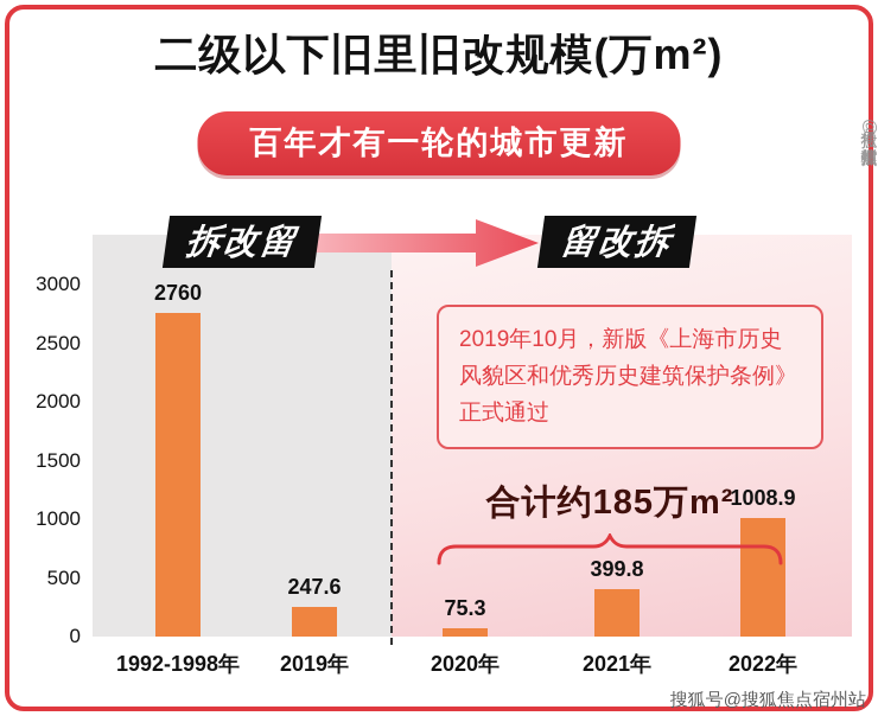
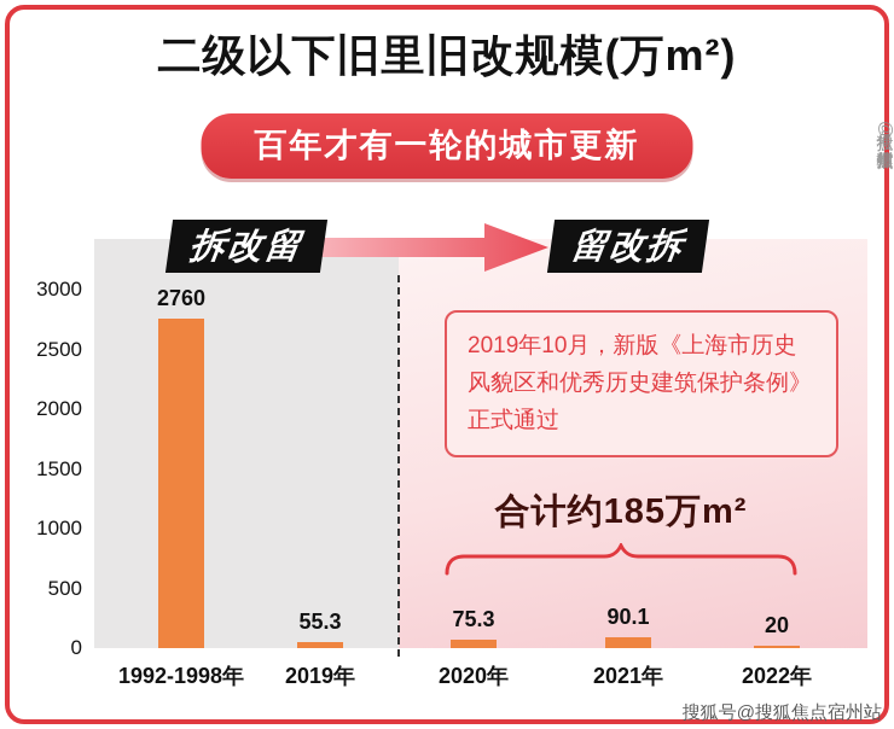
2019年: 247.6 -> 55.3
2021年: 399.8 -> 90.1
2022年: 1008.9 -> 20
